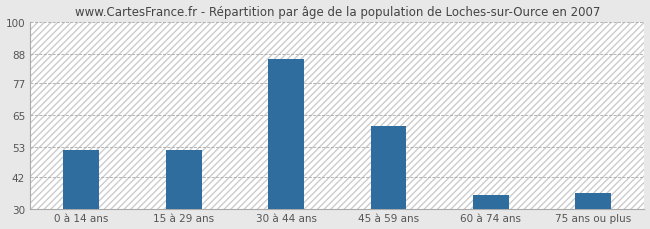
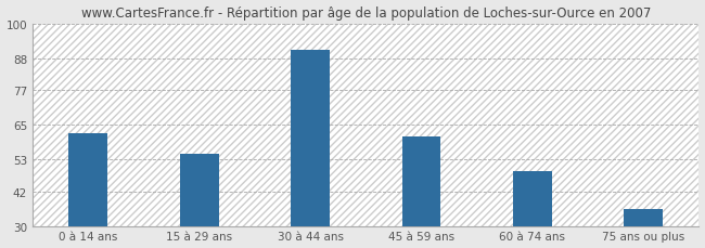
0 à 14 ans: 52 -> 62
15 à 29 ans: 52 -> 55
30 à 44 ans: 86 -> 91
60 à 74 ans: 35 -> 49
